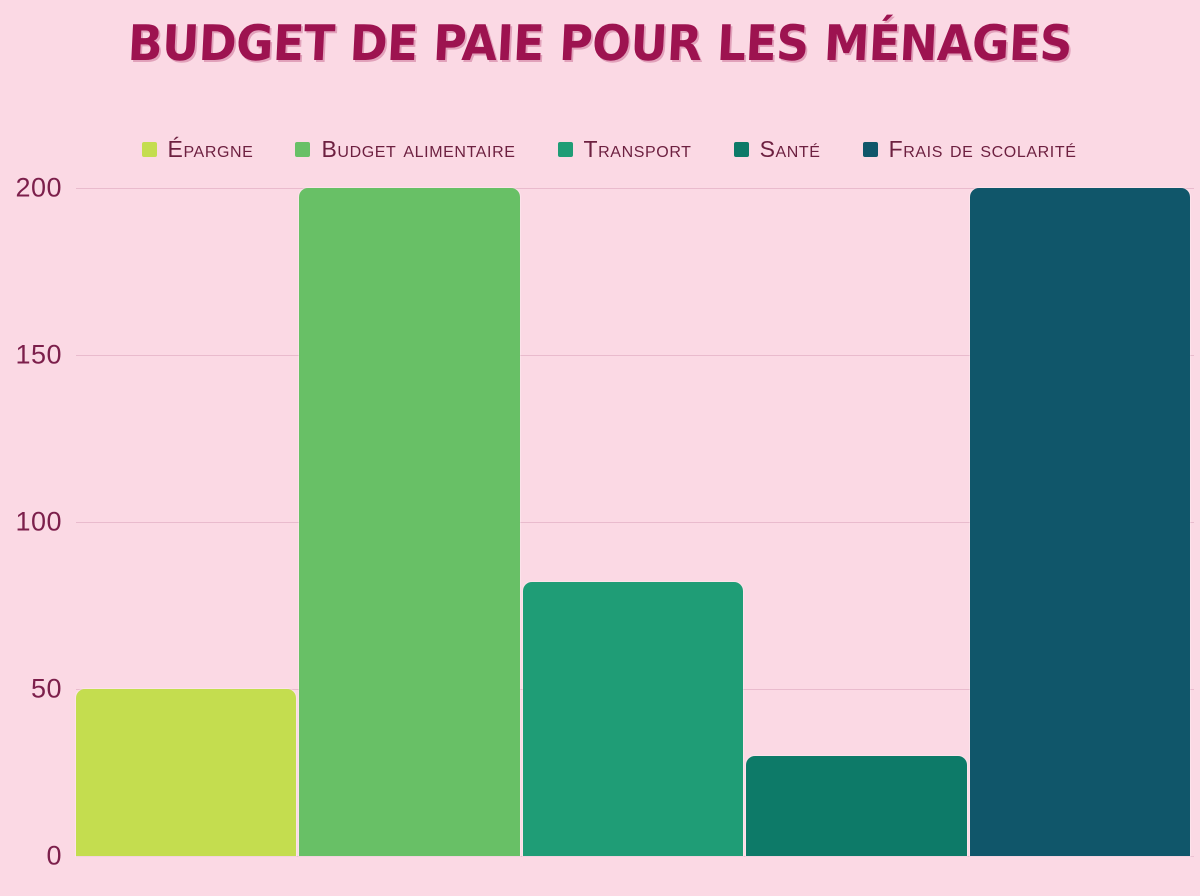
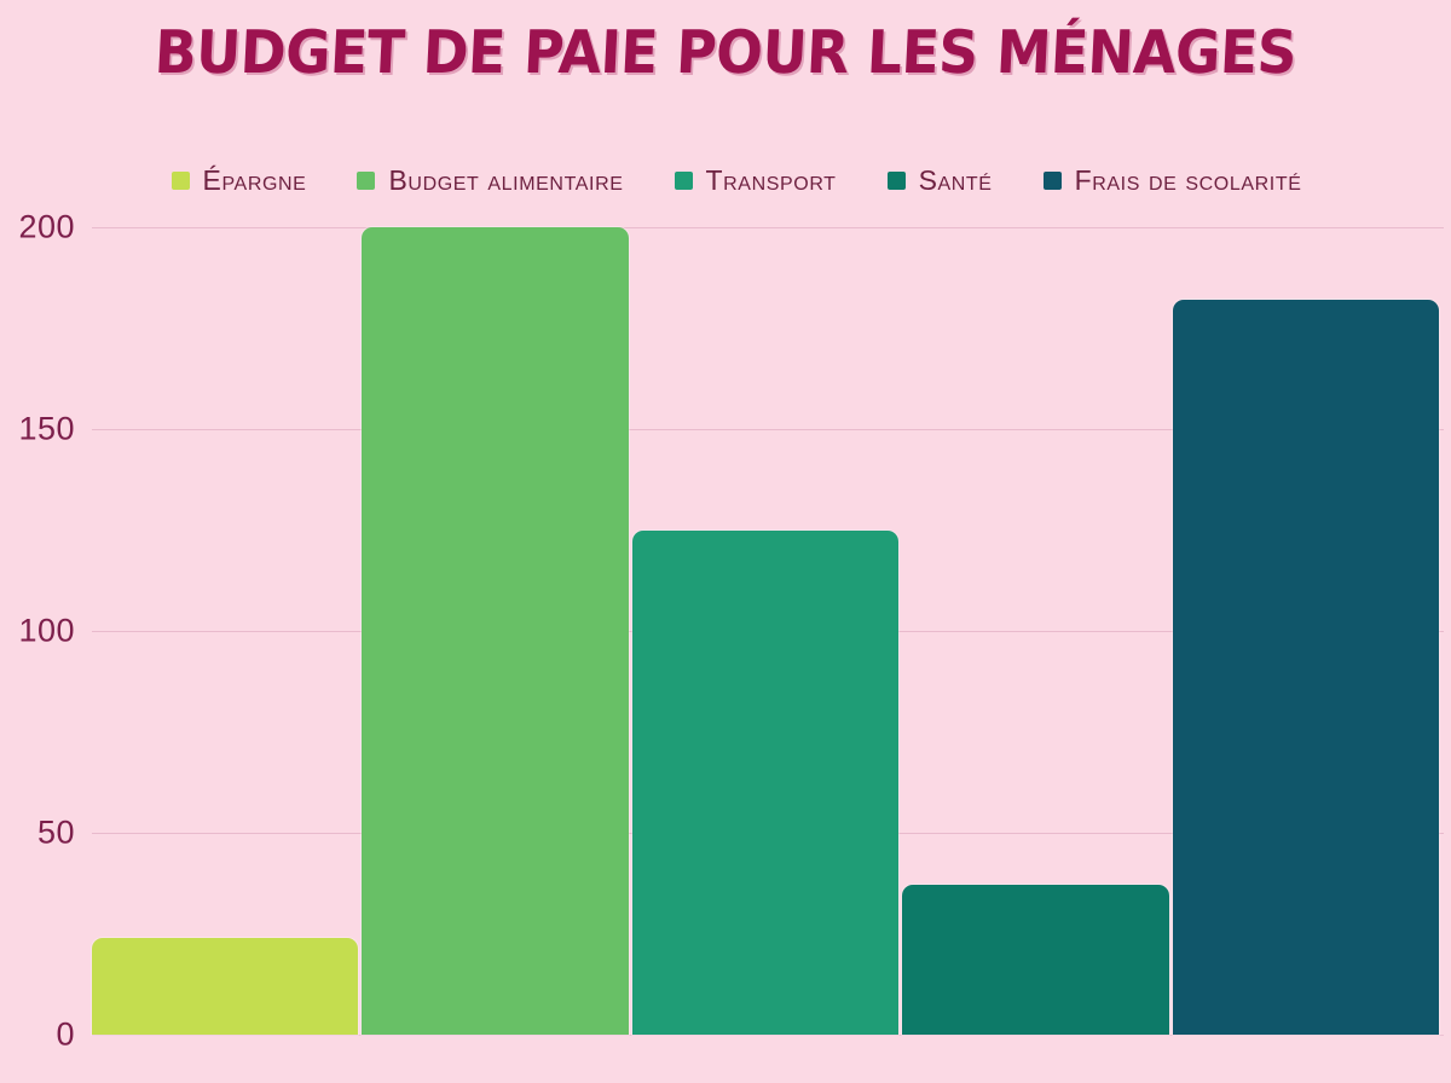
Épargne: 50 -> 24
Transport: 82 -> 125
Santé: 30 -> 37
Frais de scolarité: 200 -> 182
